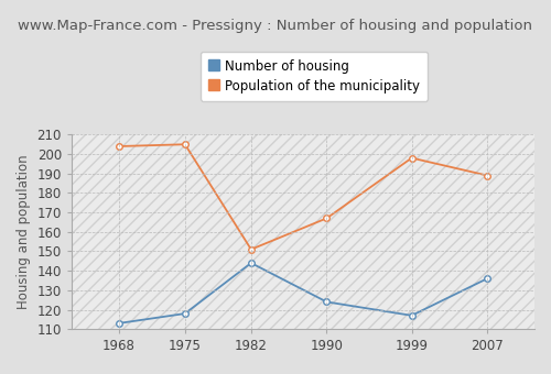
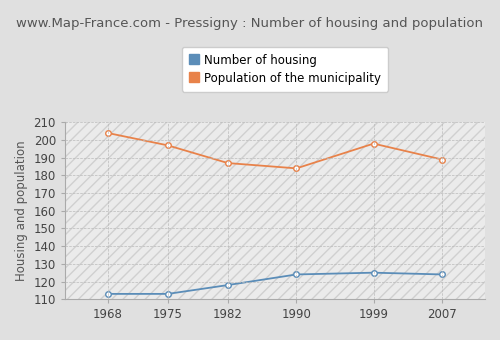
Number of housing/1975: 118 -> 113
Population of the municipality/1975: 205 -> 197
Number of housing/1982: 144 -> 118
Population of the municipality/1982: 151 -> 187
Population of the municipality/1990: 167 -> 184
Number of housing/1999: 117 -> 125
Number of housing/2007: 136 -> 124
